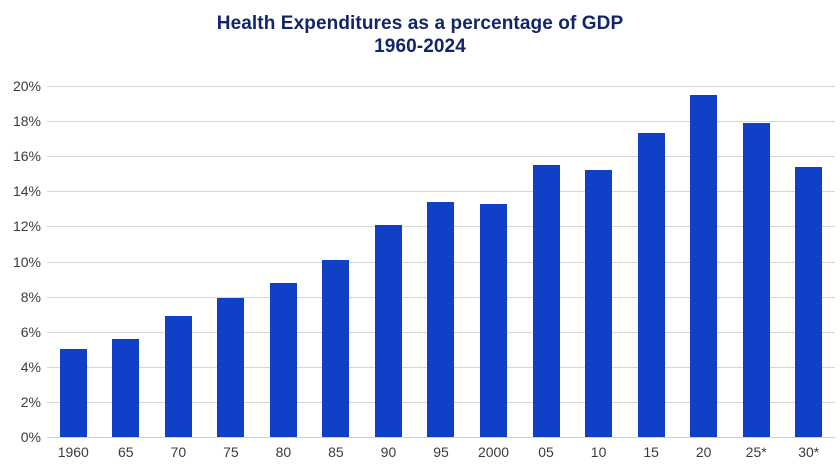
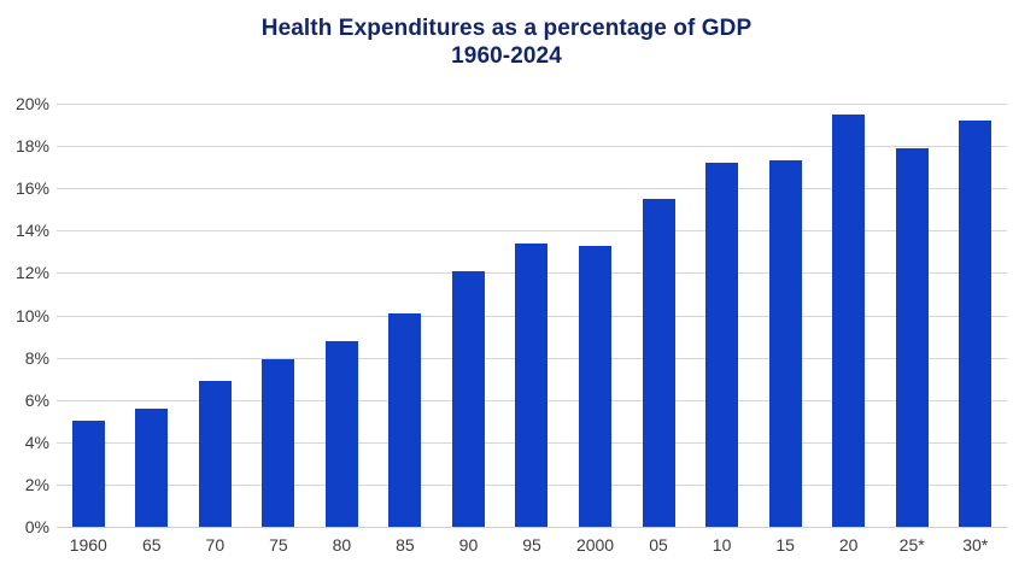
10: 15.2% -> 17.2%
30*: 15.4% -> 19.2%
